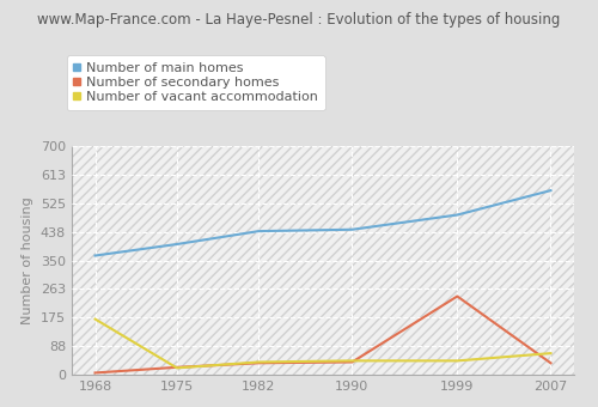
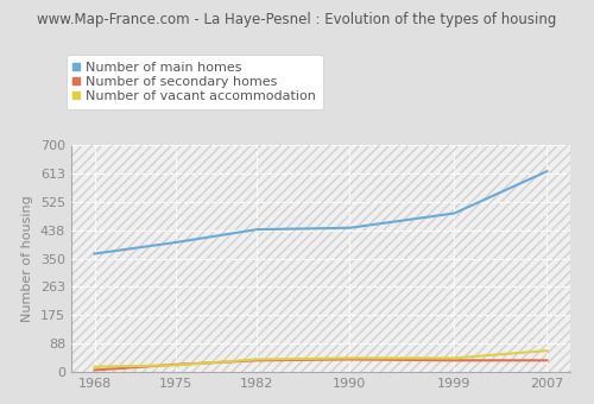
Number of vacant accommodation/1968: 170 -> 15
Number of secondary homes/1999: 240 -> 35
Number of main homes/2007: 565 -> 620
